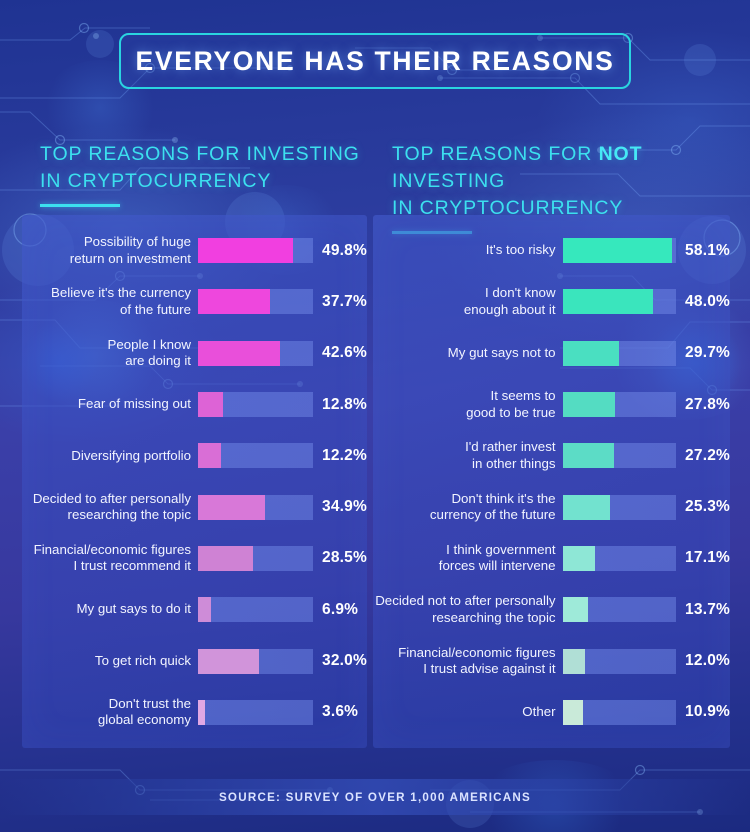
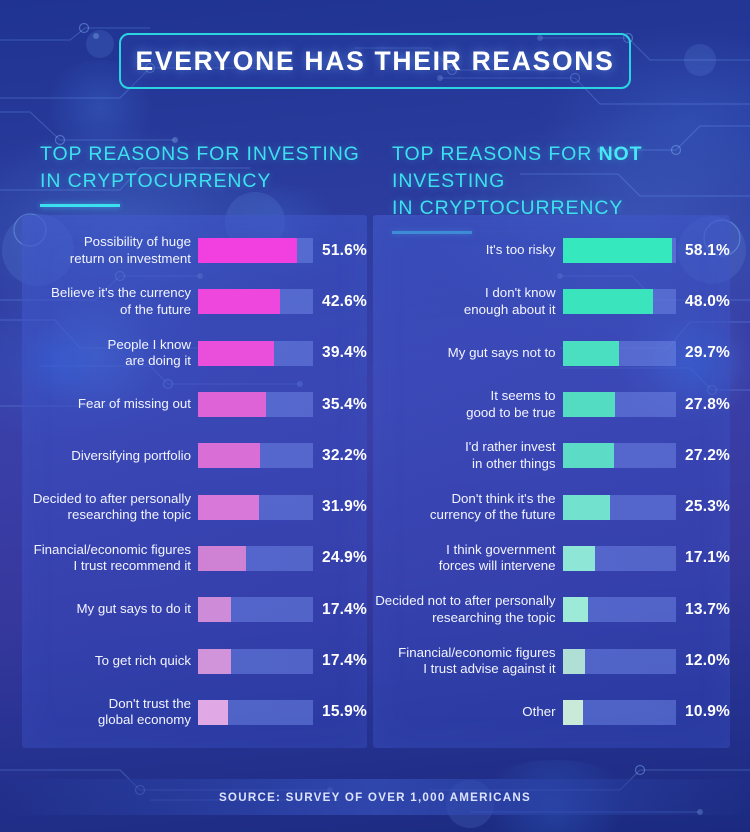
TOP REASONS FOR INVESTING IN CRYPTOCURRENCY/Possibility of huge return on investment: 49.8% -> 51.6%
TOP REASONS FOR INVESTING IN CRYPTOCURRENCY/Believe it's the currency of the future: 37.7% -> 42.6%
TOP REASONS FOR INVESTING IN CRYPTOCURRENCY/People I know are doing it: 42.6% -> 39.4%
TOP REASONS FOR INVESTING IN CRYPTOCURRENCY/Fear of missing out: 12.8% -> 35.4%
TOP REASONS FOR INVESTING IN CRYPTOCURRENCY/Diversifying portfolio: 12.2% -> 32.2%
TOP REASONS FOR INVESTING IN CRYPTOCURRENCY/Decided to after personally researching the topic: 34.9% -> 31.9%
TOP REASONS FOR INVESTING IN CRYPTOCURRENCY/Financial/economic figures I trust recommend it: 28.5% -> 24.9%
TOP REASONS FOR INVESTING IN CRYPTOCURRENCY/My gut says to do it: 6.9% -> 17.4%
TOP REASONS FOR INVESTING IN CRYPTOCURRENCY/To get rich quick: 32.0% -> 17.4%
TOP REASONS FOR INVESTING IN CRYPTOCURRENCY/Don't trust the global economy: 3.6% -> 15.9%
